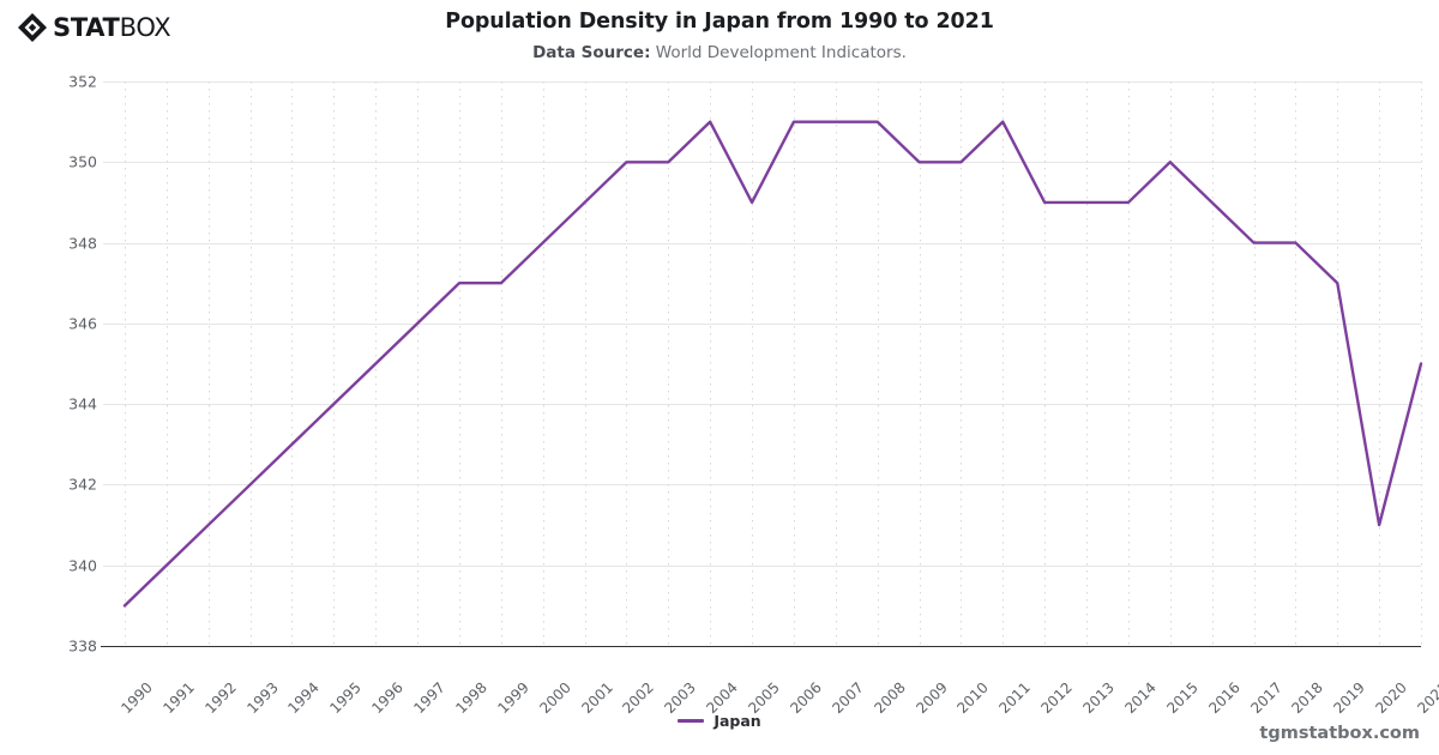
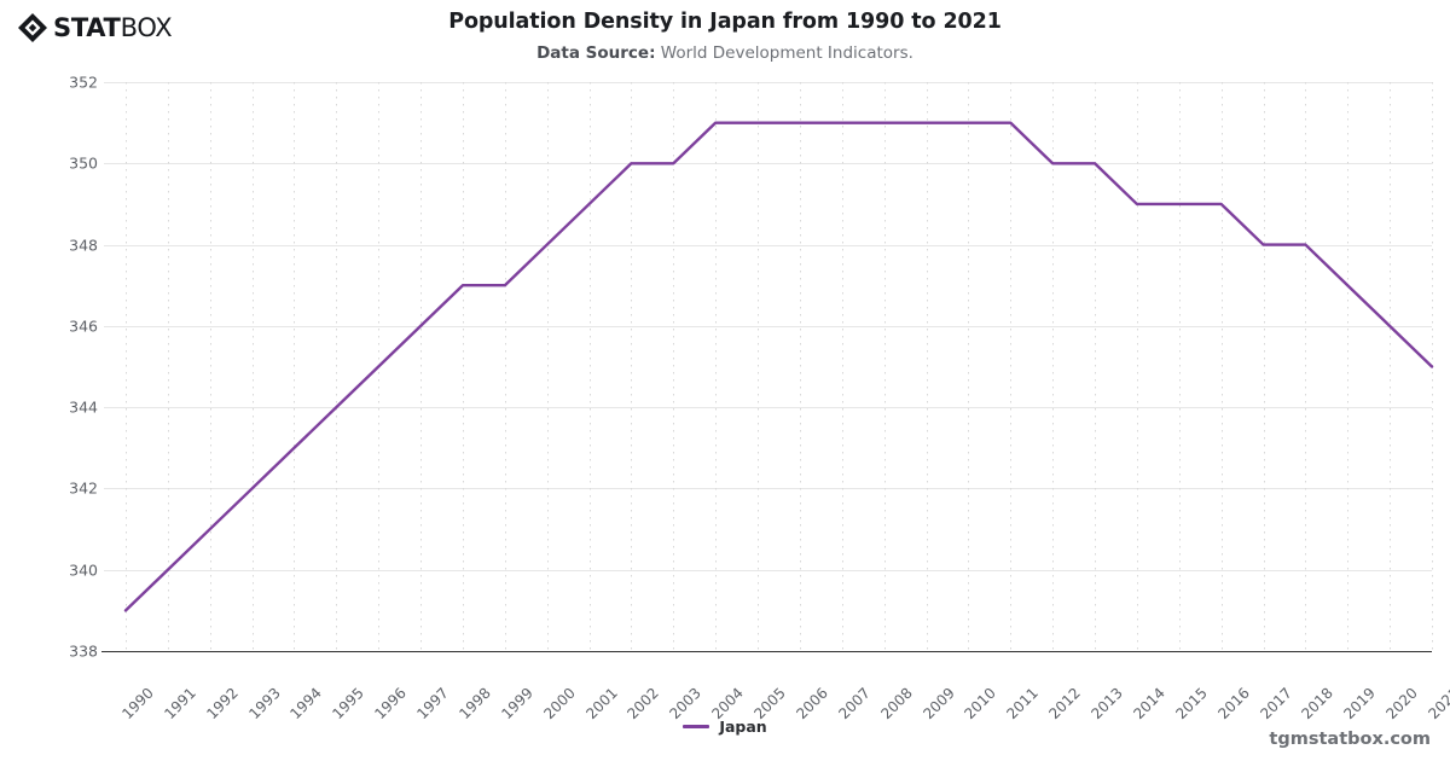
2005: 349 -> 351
2009: 350 -> 351
2010: 350 -> 351
2012: 349 -> 350
2013: 349 -> 350
2015: 350 -> 349
2020: 341 -> 346
